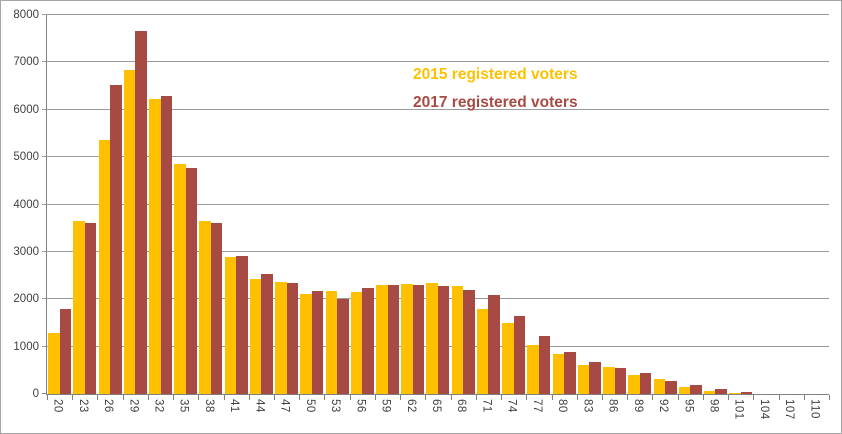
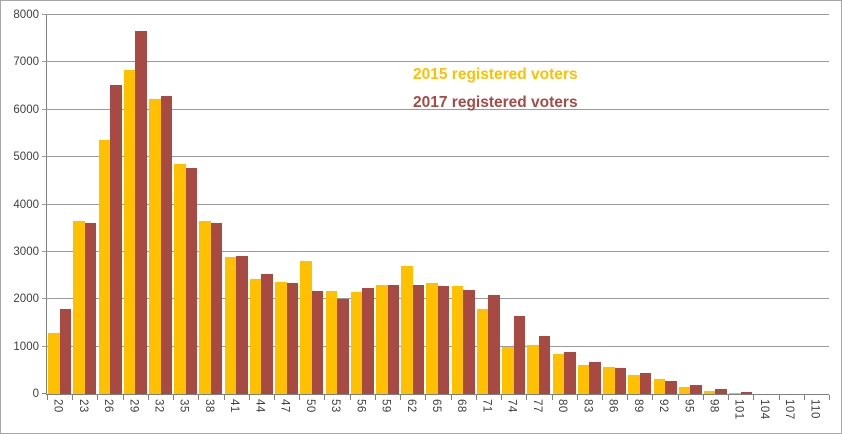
2015 registered voters/50: 2100 -> 2800
2015 registered voters/62: 2300 -> 2700
2015 registered voters/74: 1500 -> 1000
